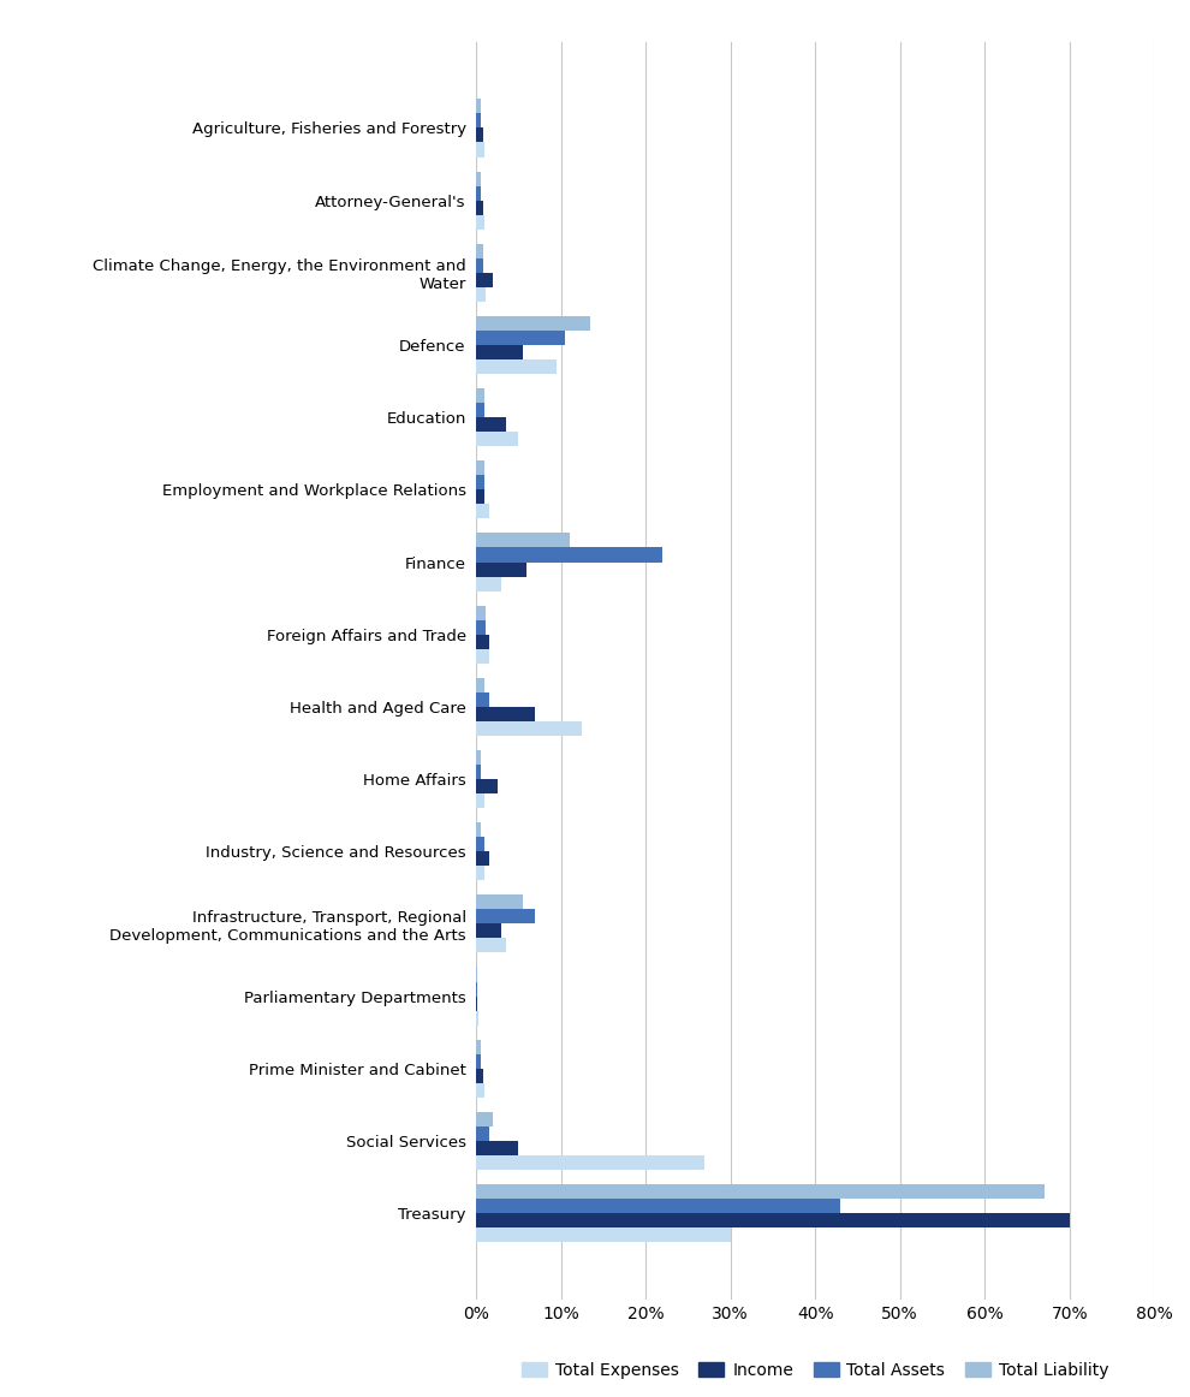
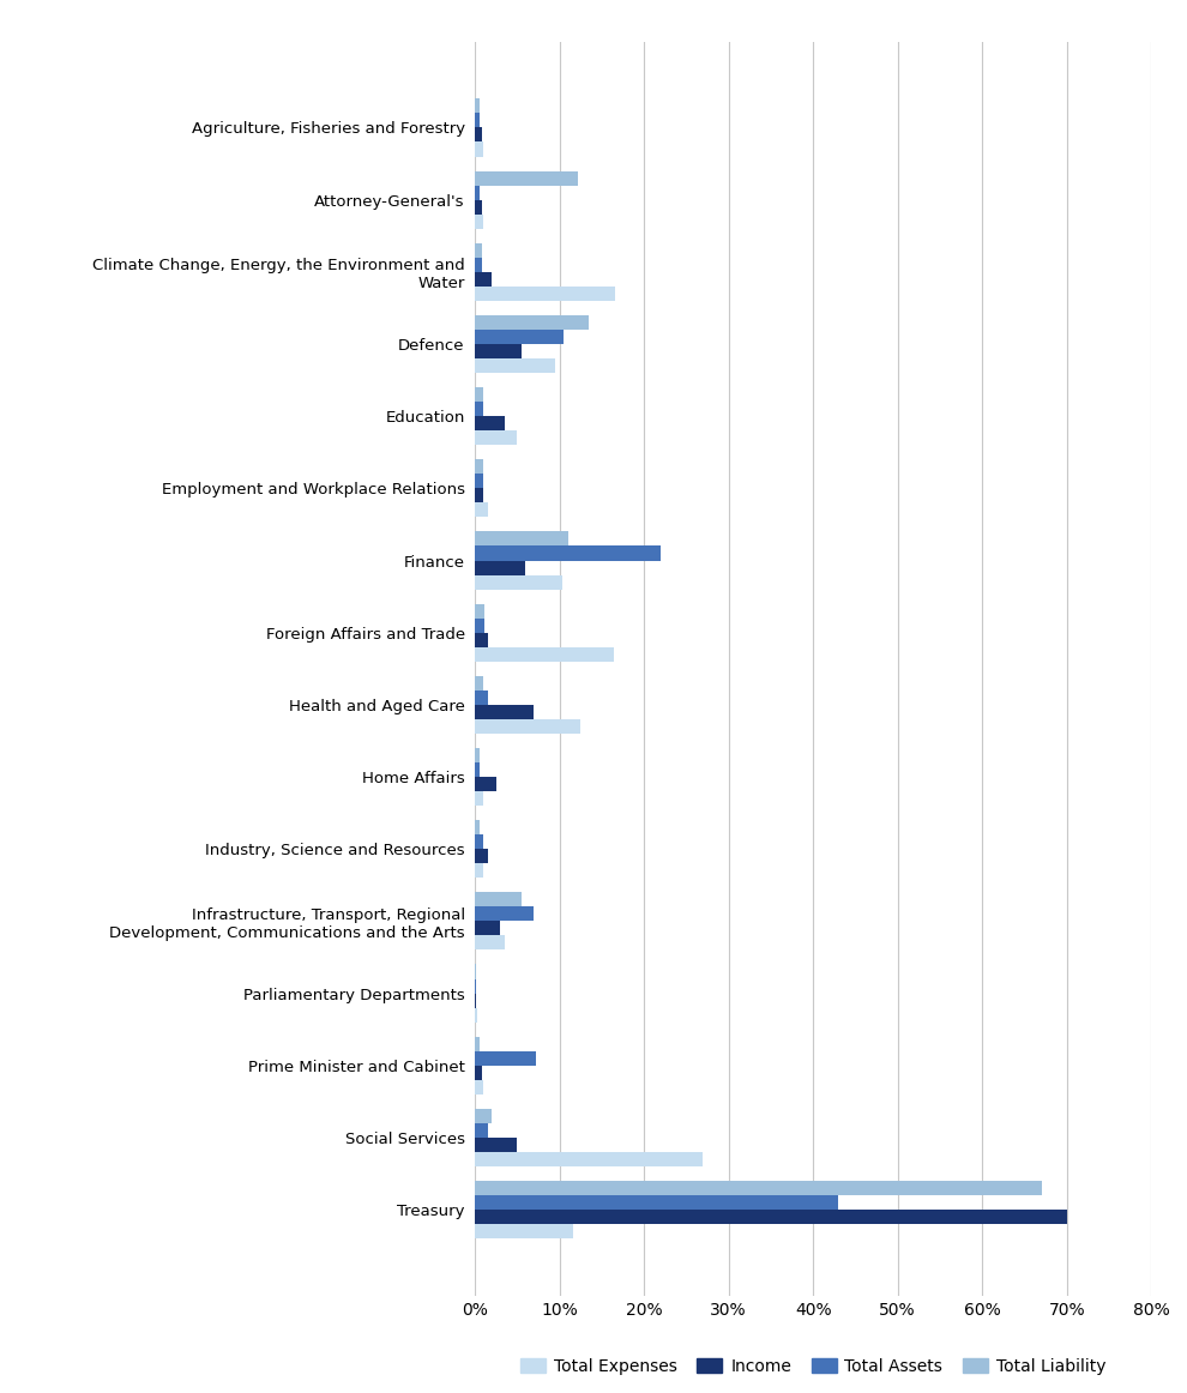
Total Liability/Attorney-General's: 0.5% -> 12.2%
Total Expenses/Climate Change, Energy, the Environment and Water: 1.2% -> 16.6%
Total Expenses/Finance: 3.0% -> 10.4%
Total Expenses/Foreign Affairs and Trade: 1.5% -> 16.4%
Total Assets/Prime Minister and Cabinet: 0.5% -> 7.2%
Total Expenses/Treasury: 30.0% -> 11.6%
